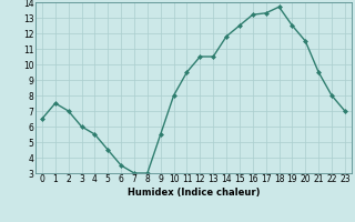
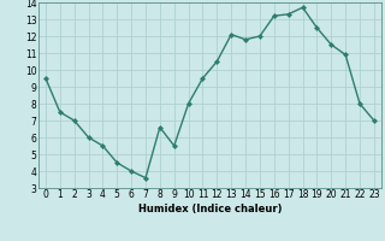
0: 6.5 -> 9.5
6: 3.5 -> 4.0
7: 3.0 -> 3.6
8: 3.0 -> 6.6
13: 10.5 -> 12.1
15: 12.5 -> 12.0
21: 9.5 -> 10.9
